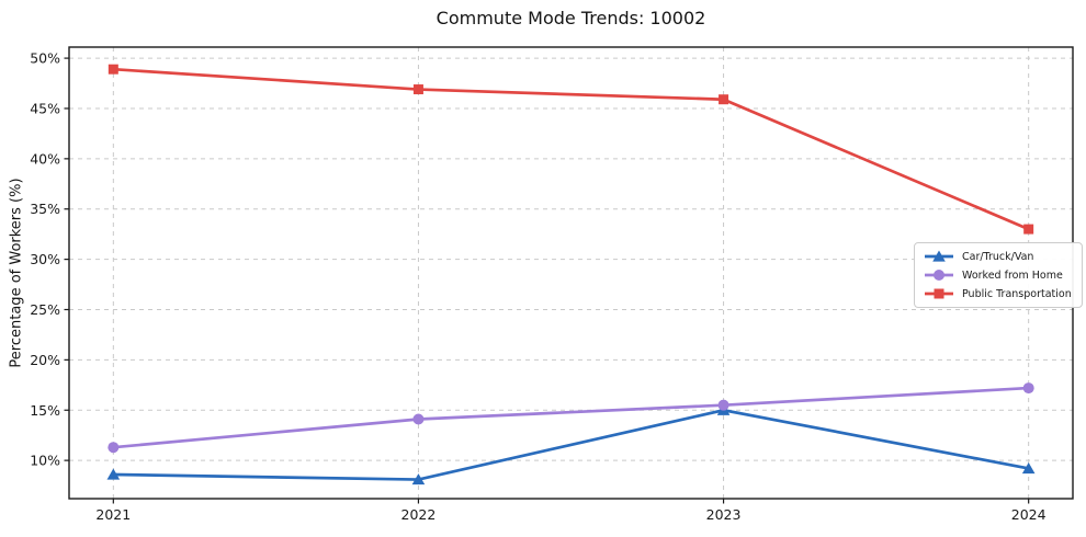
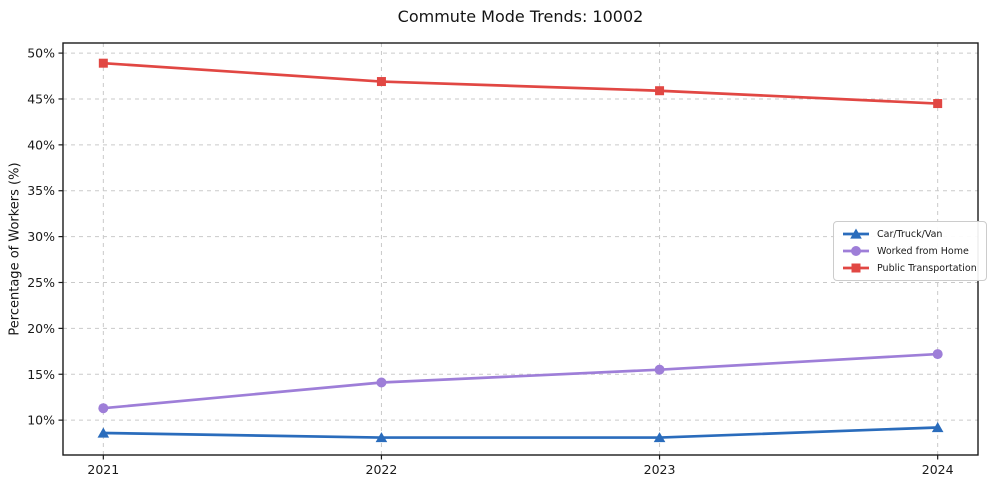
Car/Truck/Van/2023: 15% -> 8%
Public Transportation/2024: 33% -> 44%
